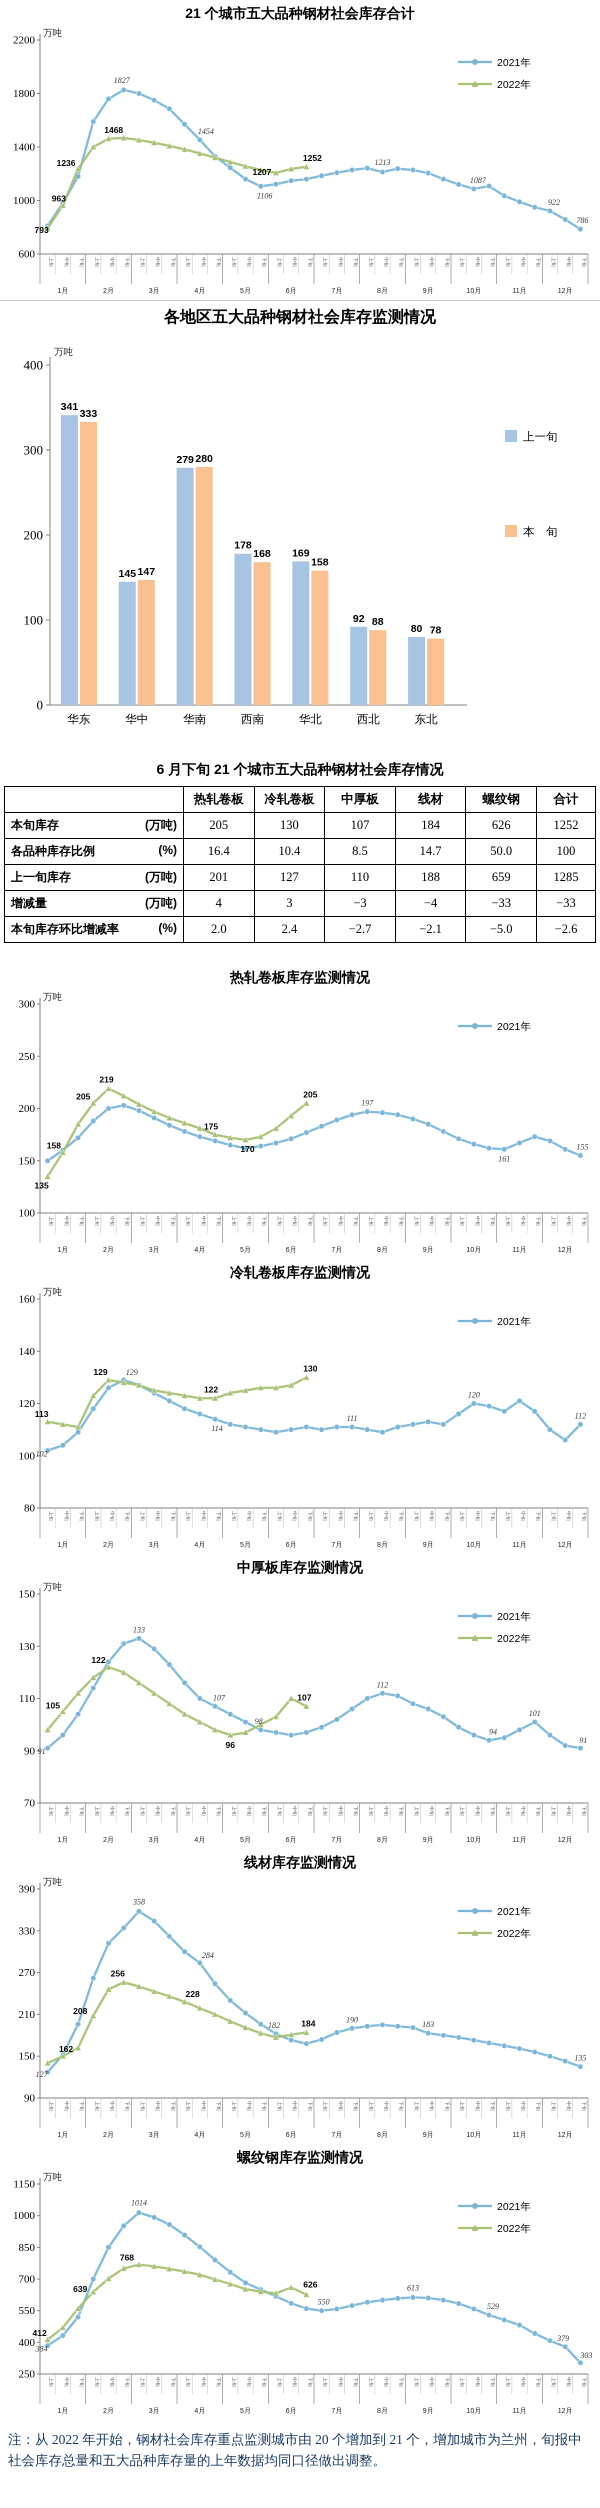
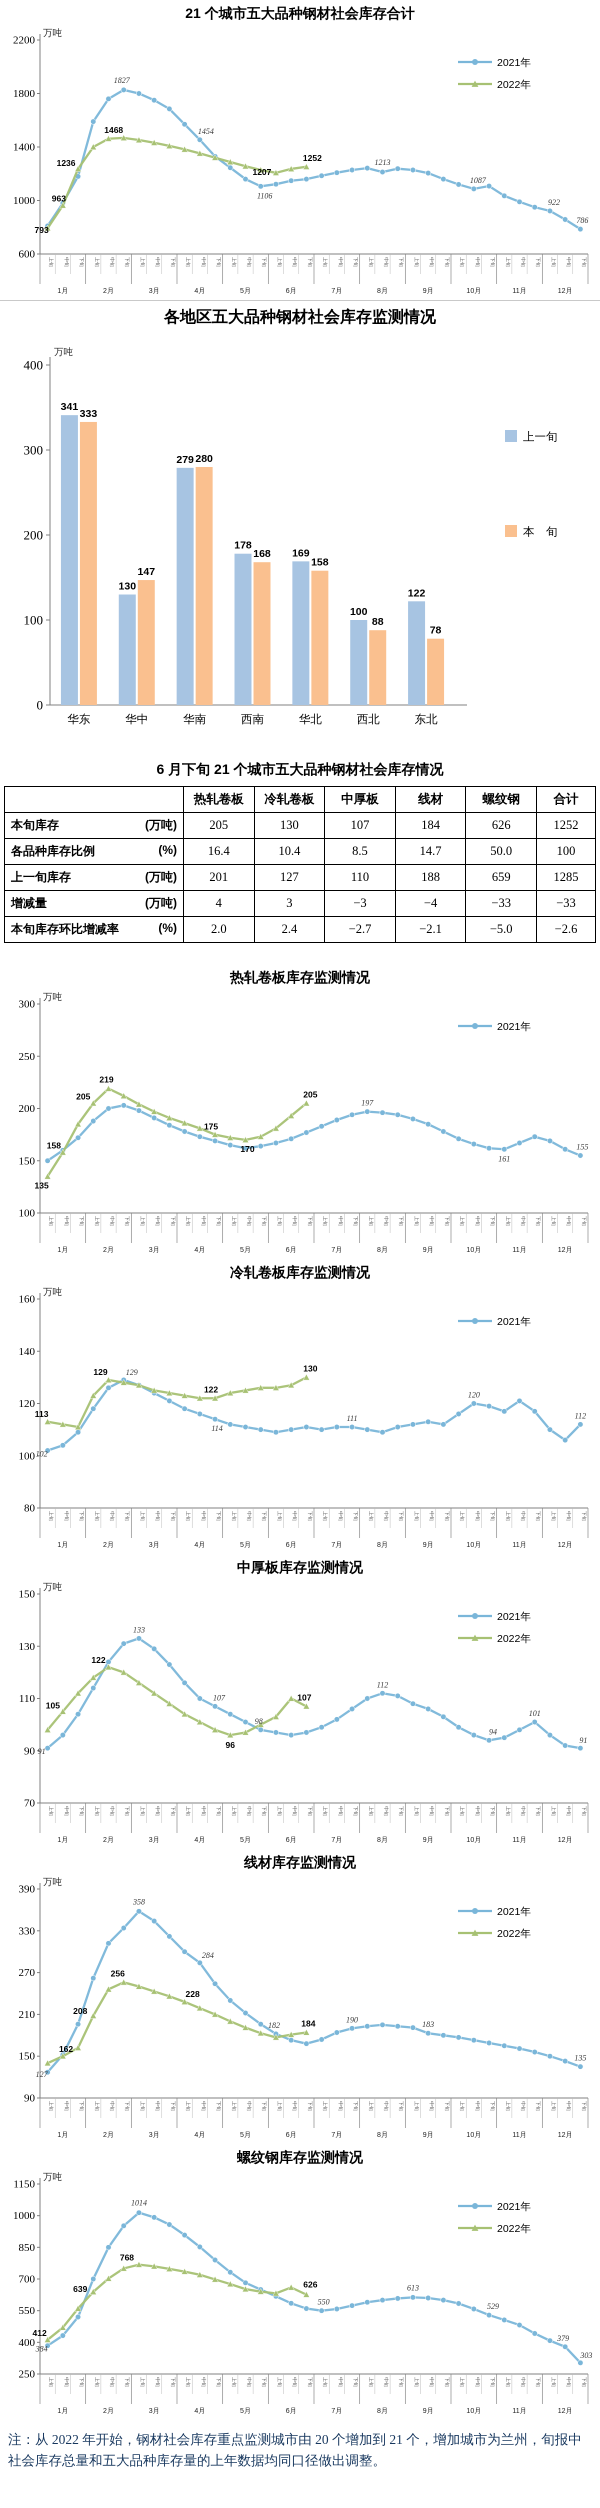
各地区五大品种钢材社会库存监测情况/上一旬/华中: 145 -> 130
各地区五大品种钢材社会库存监测情况/上一旬/西北: 92 -> 100
各地区五大品种钢材社会库存监测情况/上一旬/东北: 80 -> 122
